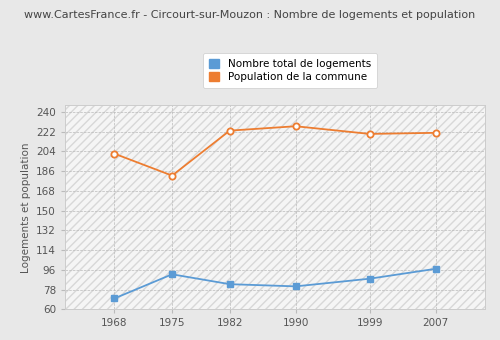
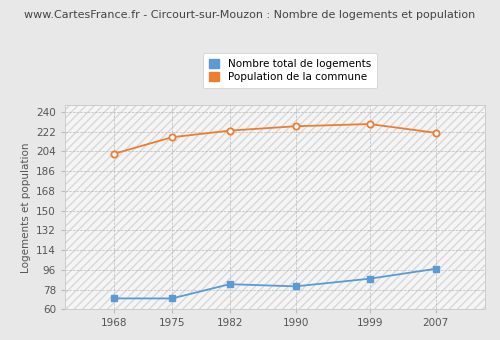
Nombre total de logements/1975: 92 -> 70
Population de la commune/1975: 182 -> 217
Population de la commune/1999: 220 -> 229
